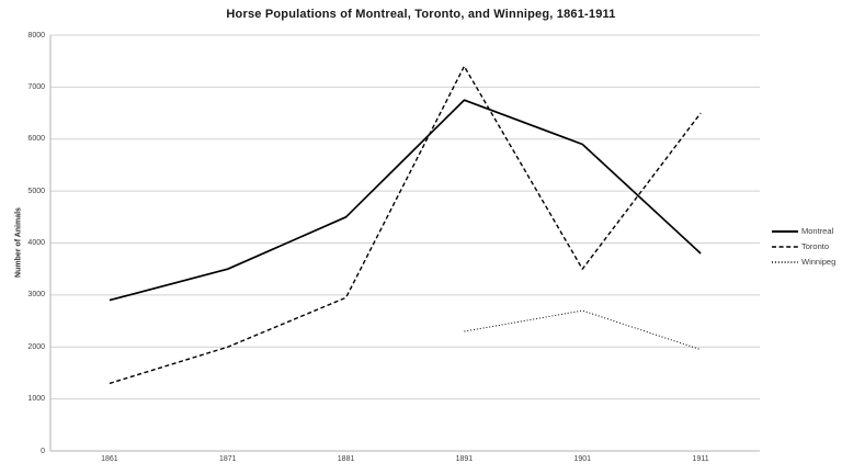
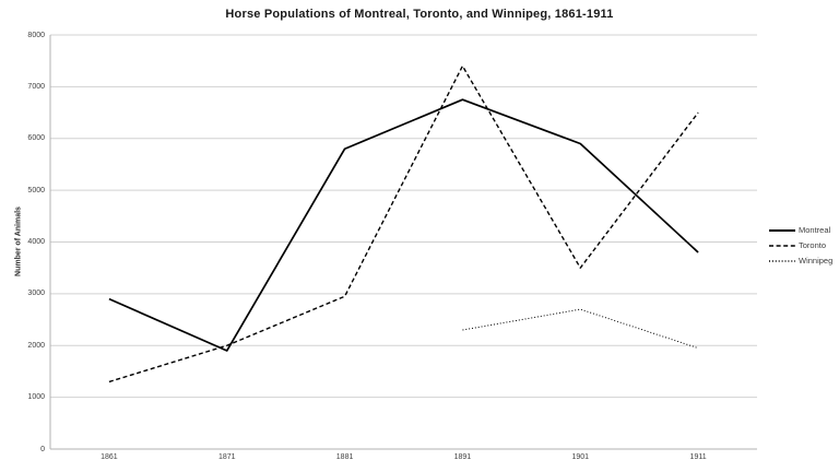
Montreal/1871: 3500 -> 1900
Montreal/1881: 4500 -> 5800
